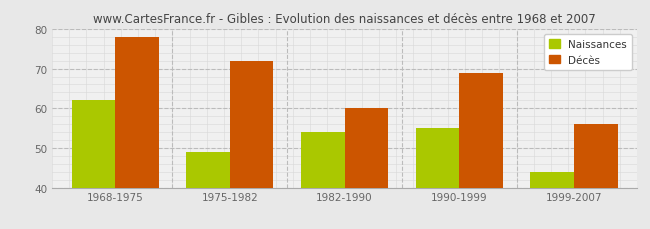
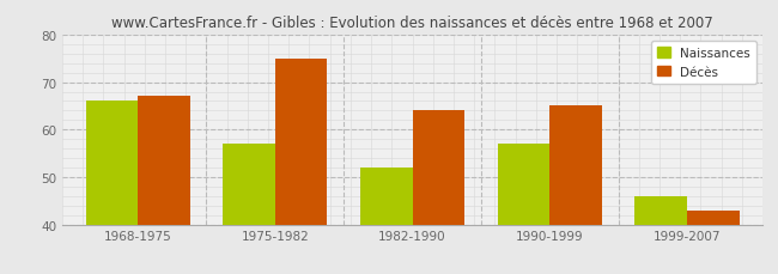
Naissances/1968-1975: 62 -> 66
Décès/1968-1975: 78 -> 67
Naissances/1975-1982: 49 -> 57
Décès/1975-1982: 72 -> 75
Naissances/1982-1990: 54 -> 52
Décès/1982-1990: 60 -> 64
Naissances/1990-1999: 55 -> 57
Décès/1990-1999: 69 -> 65
Naissances/1999-2007: 44 -> 46
Décès/1999-2007: 56 -> 43
